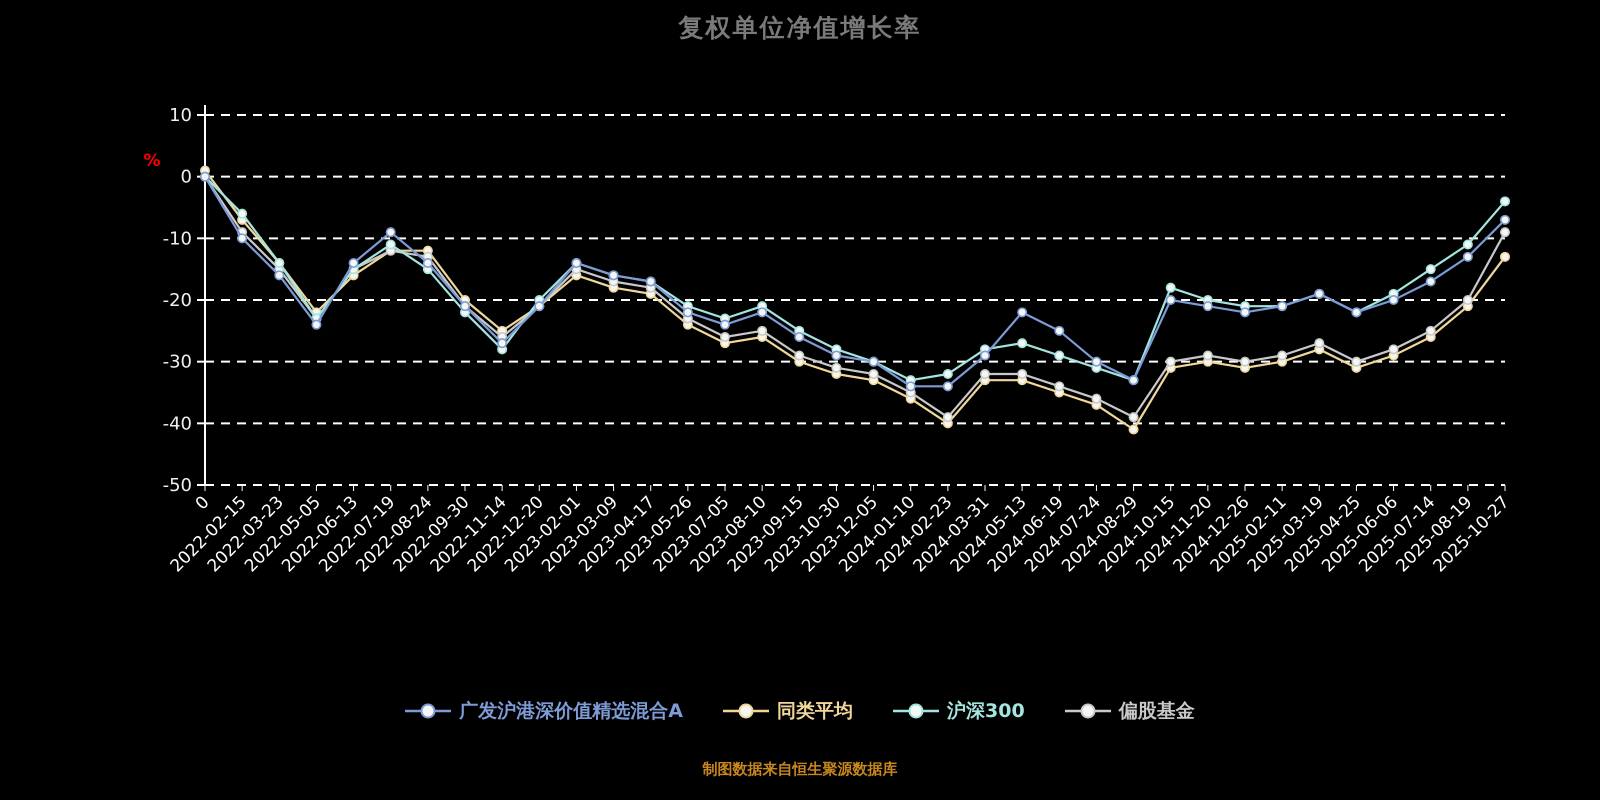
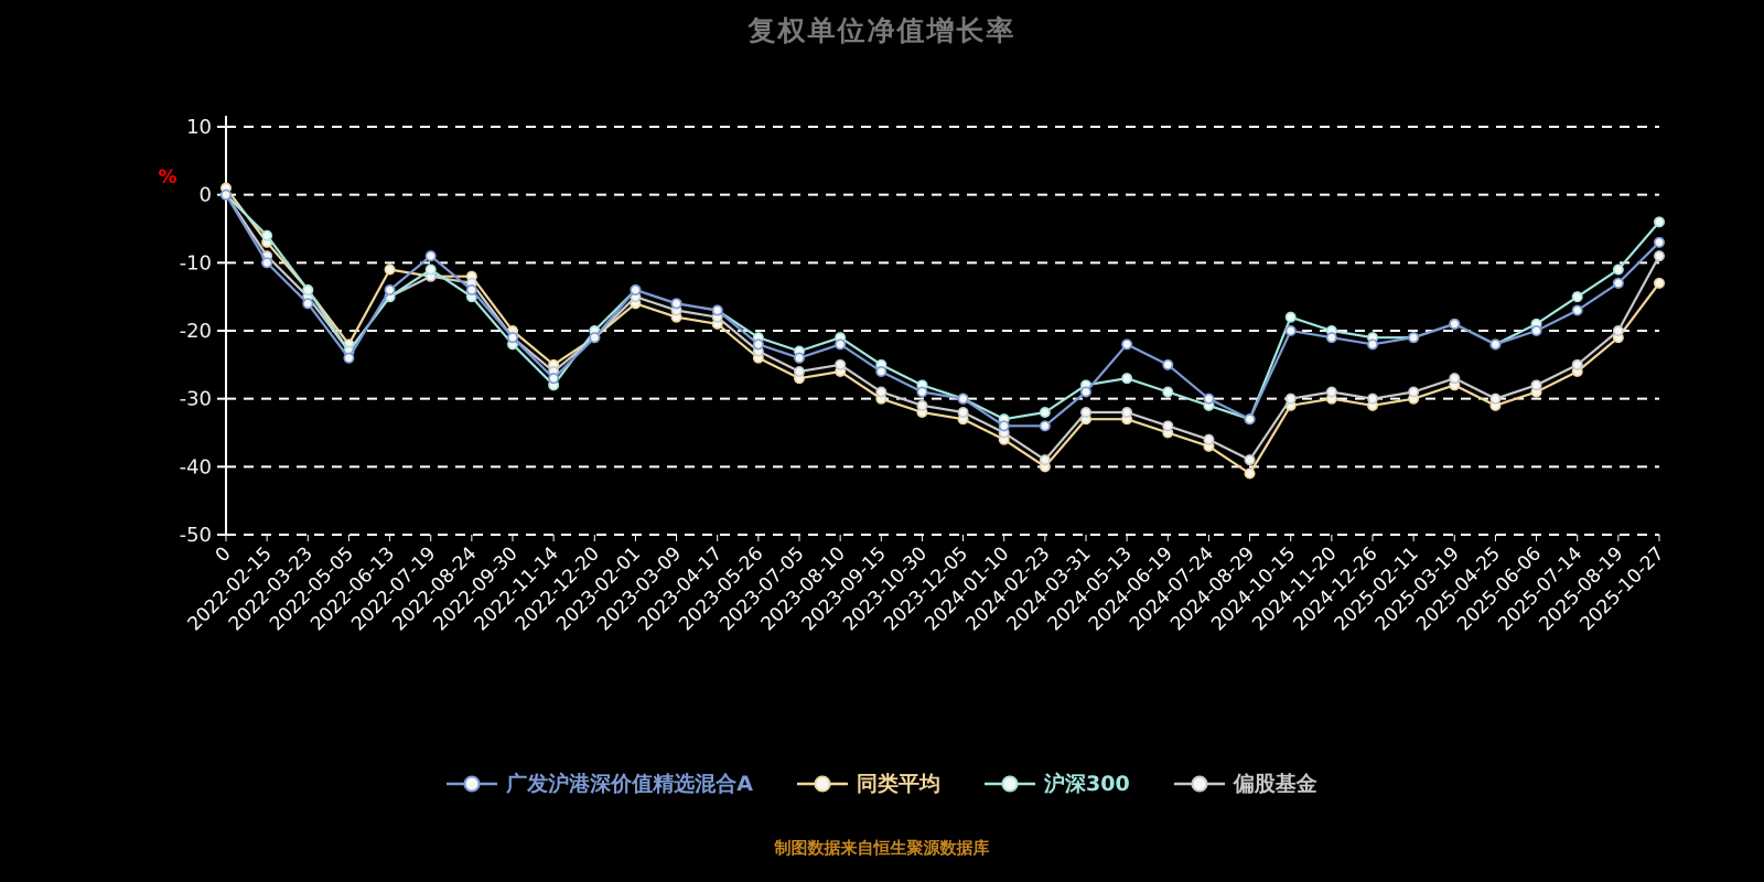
同类平均/2022-06-13: -16 -> -11
